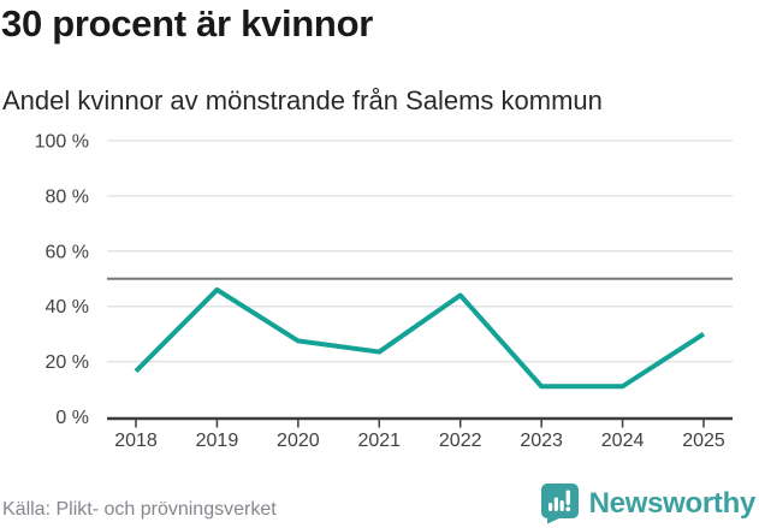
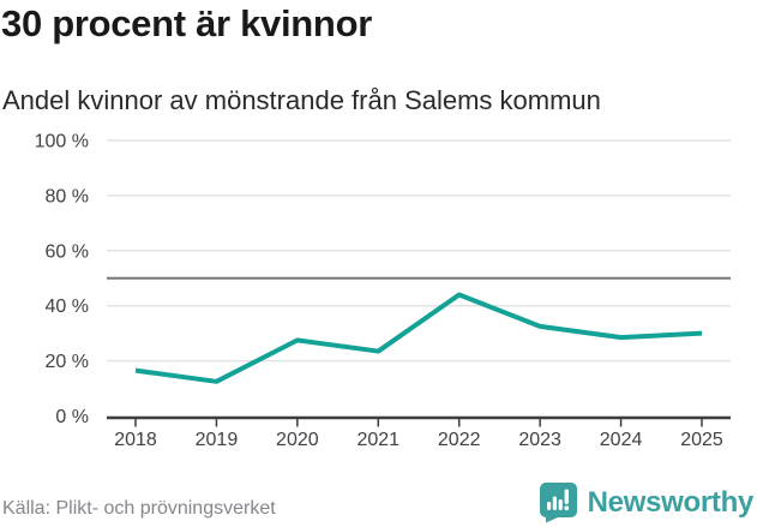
2019: 46% -> 12%
2023: 11% -> 32%
2024: 11% -> 28%
